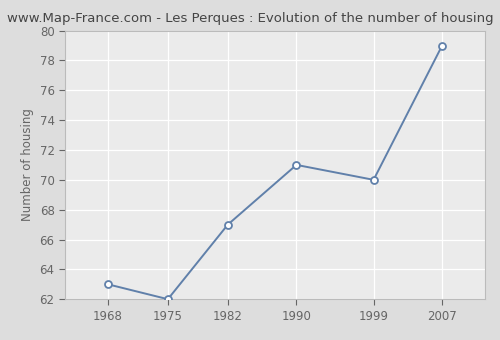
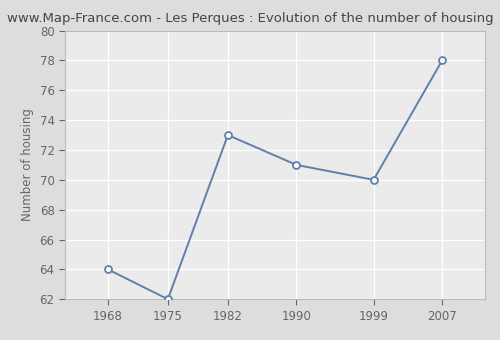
1968: 63 -> 64
1982: 67 -> 73
2007: 79 -> 78
